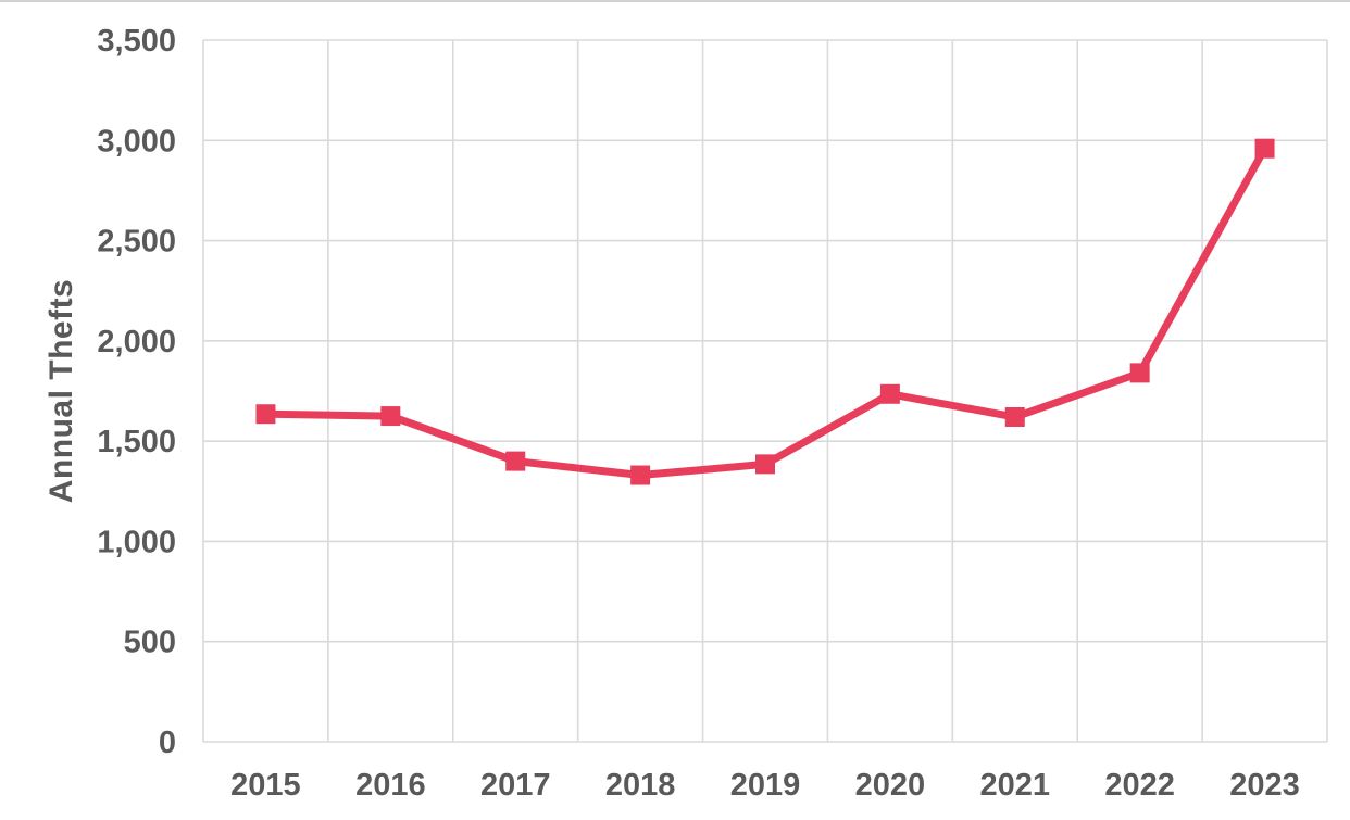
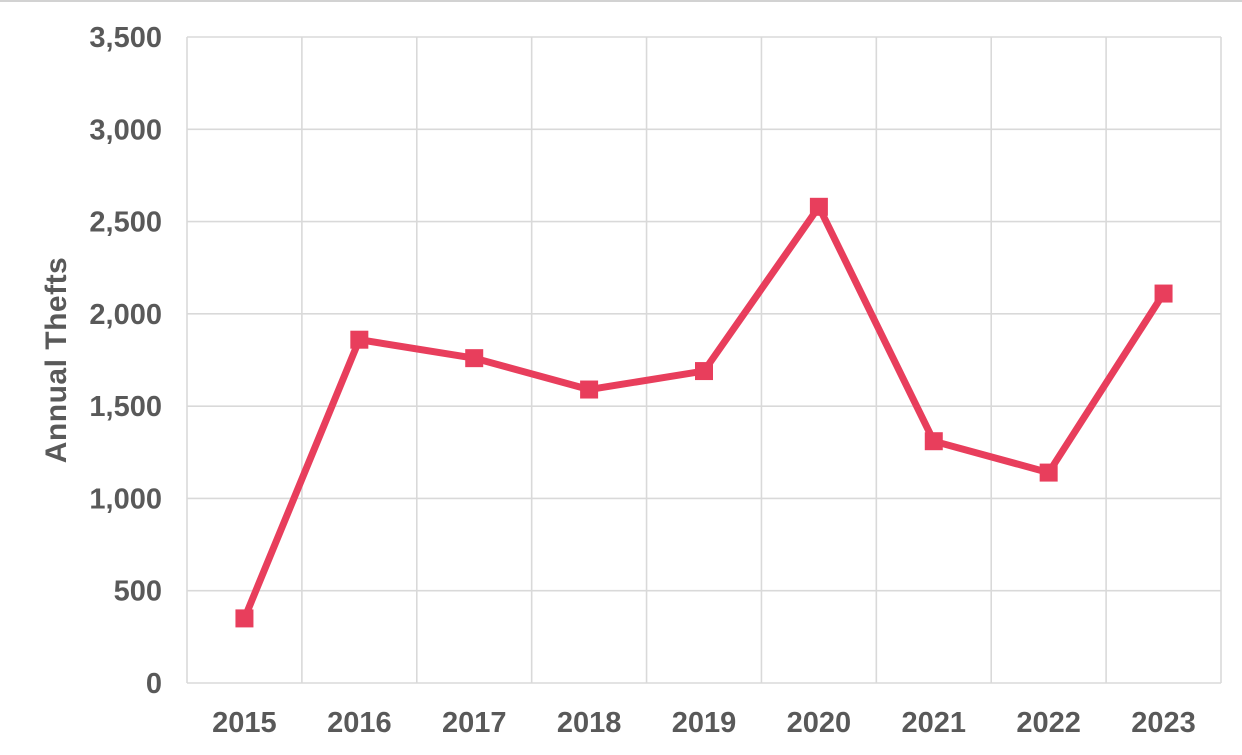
2015: 1640 -> 350
2016: 1620 -> 1860
2017: 1400 -> 1760
2018: 1330 -> 1590
2019: 1380 -> 1690
2020: 1740 -> 2580
2021: 1620 -> 1310
2022: 1840 -> 1140
2023: 2960 -> 2110
